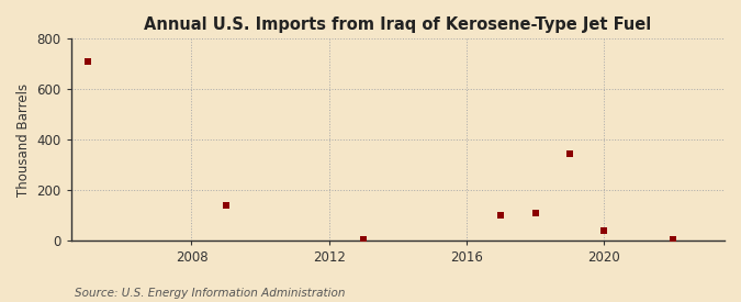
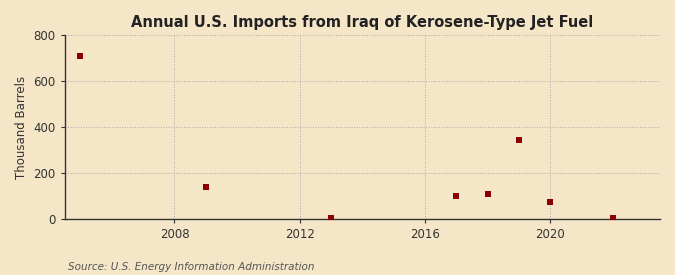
2020: 40 -> 75
